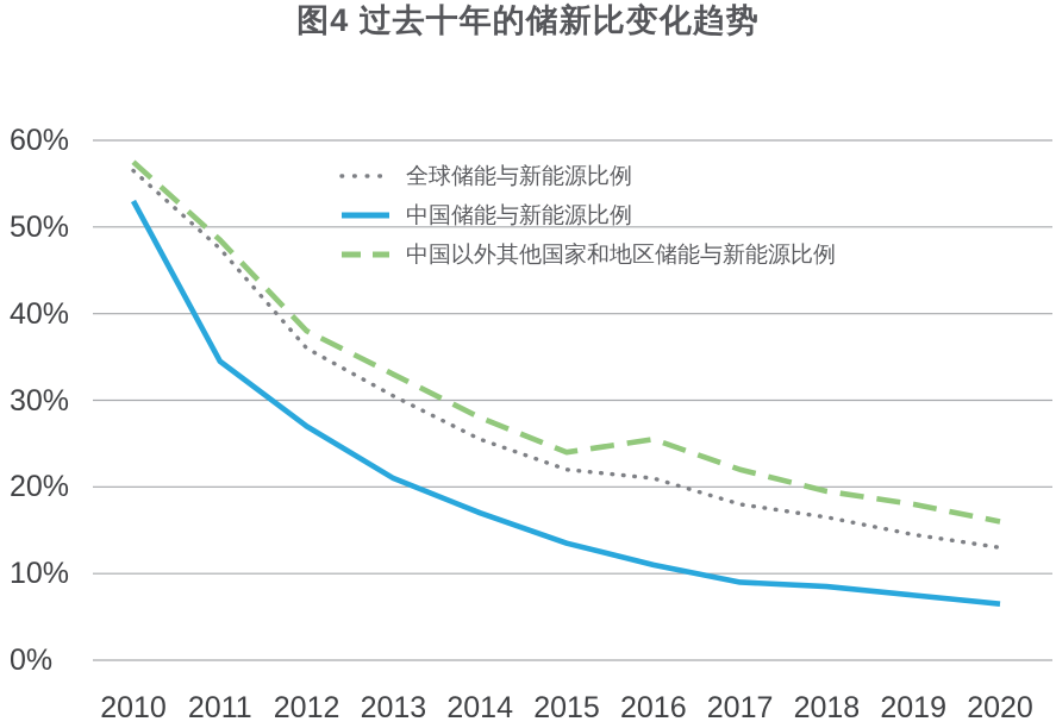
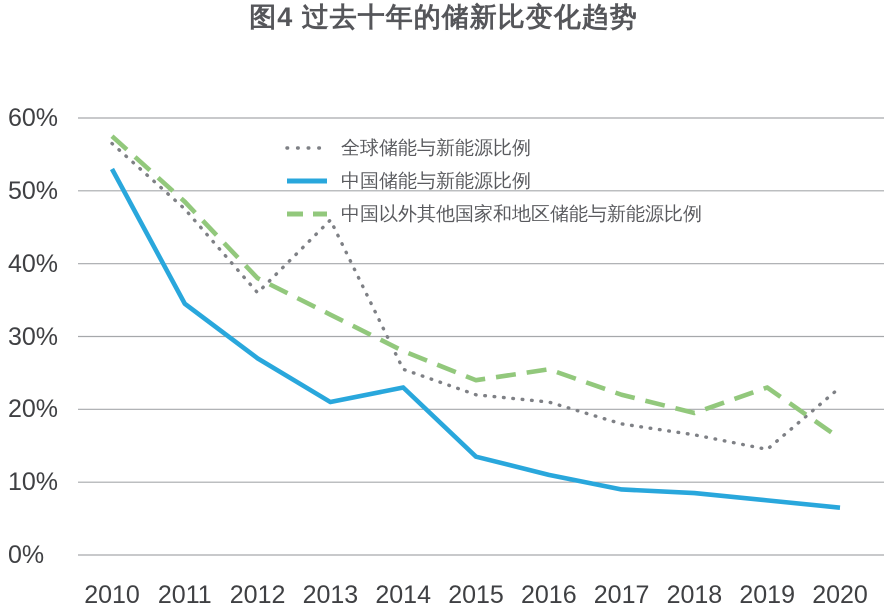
全球储能与新能源比例/2013: 30% -> 46%
中国储能与新能源比例/2014: 17% -> 23%
中国以外其他国家和地区储能与新能源比例/2019: 18% -> 23%
全球储能与新能源比例/2020: 13% -> 23%
